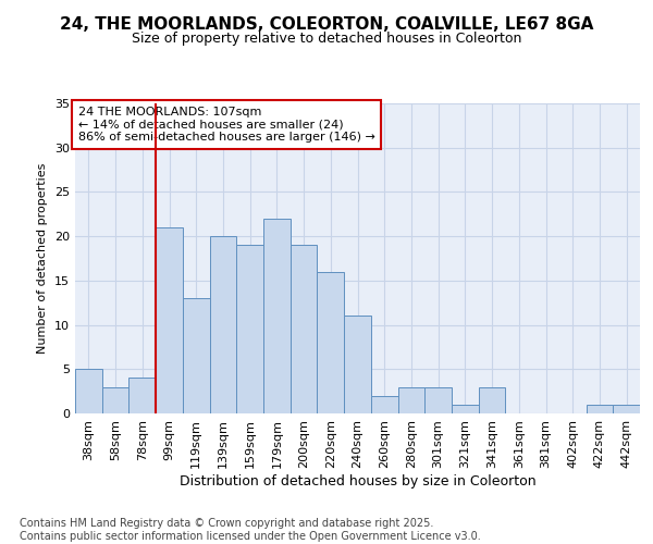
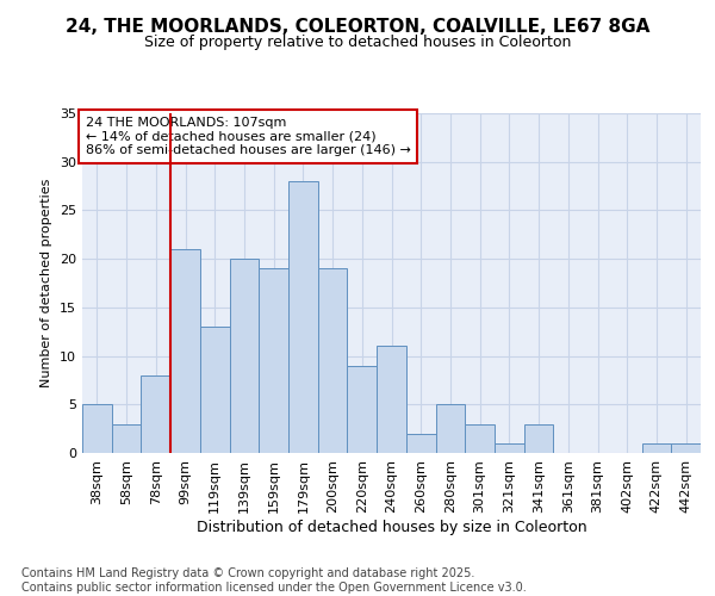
78sqm: 4 -> 8
179sqm: 22 -> 28
220sqm: 16 -> 9
280sqm: 3 -> 5
